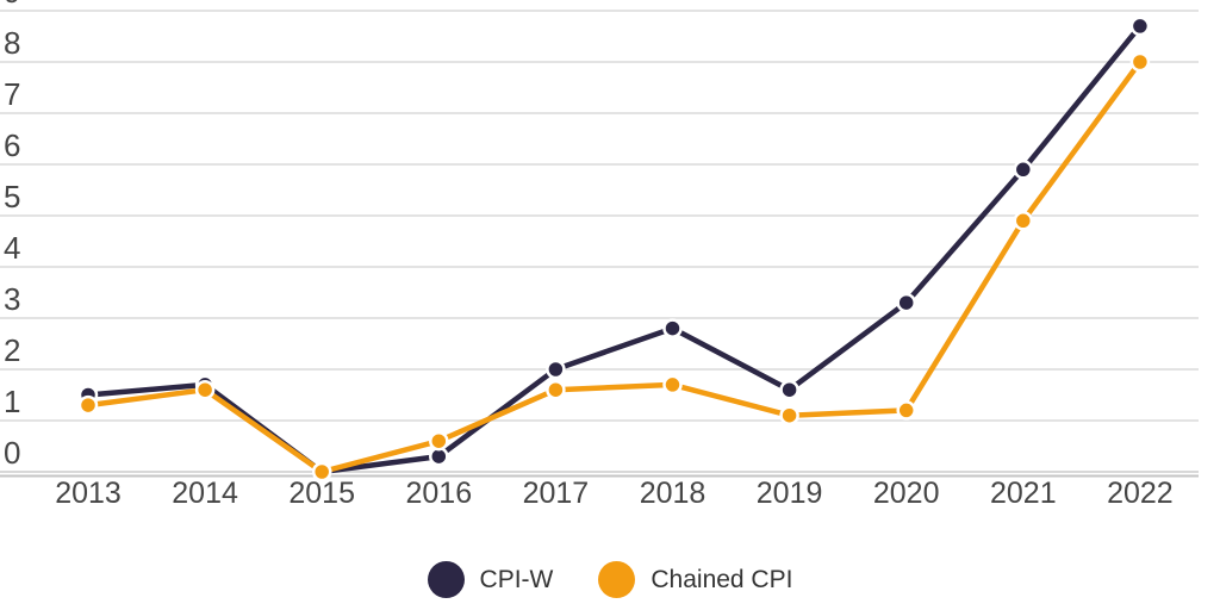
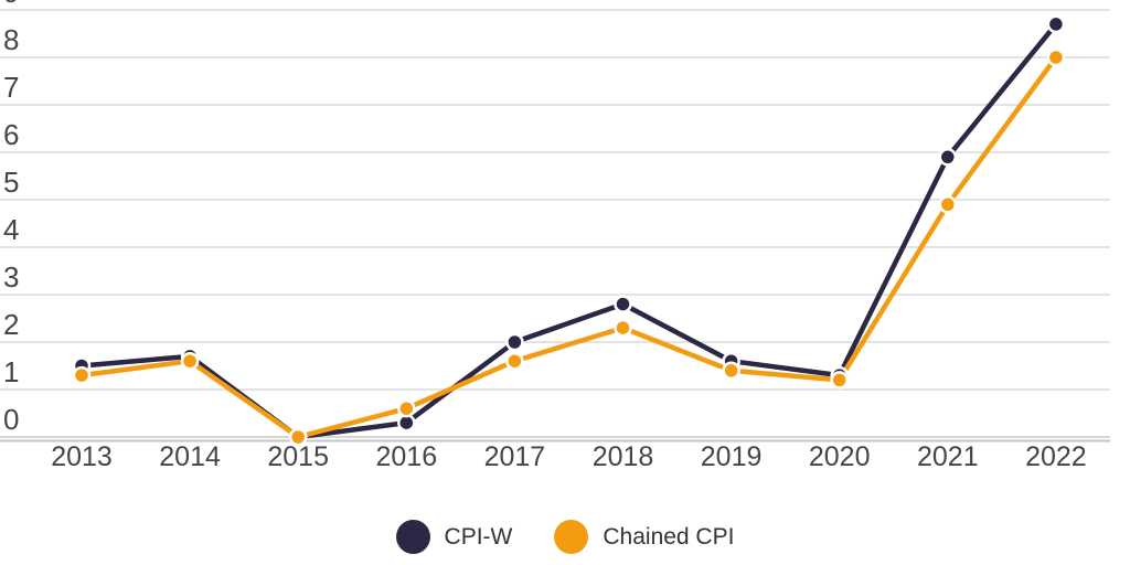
Chained CPI/2018: 1.7 -> 2.3
Chained CPI/2019: 1.1 -> 1.4
CPI-W/2020: 3.3 -> 1.3
